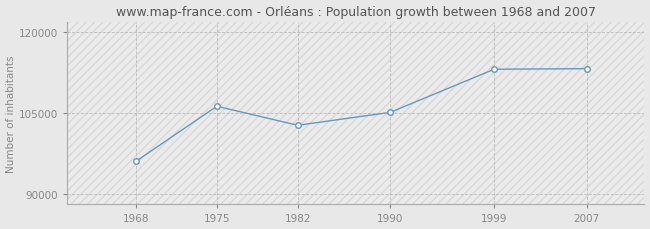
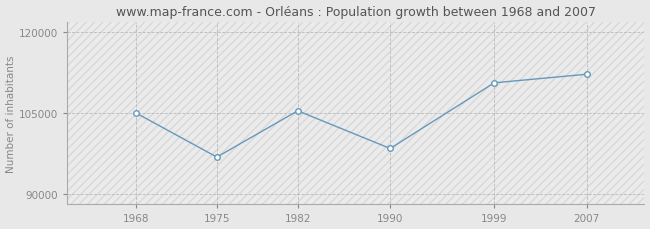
1968: 96000 -> 105000
1975: 106200 -> 96800
1982: 102700 -> 105400
1990: 105100 -> 98400
1999: 113100 -> 110600
2007: 113200 -> 112200
